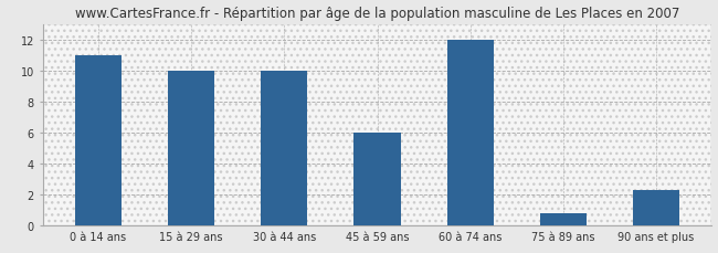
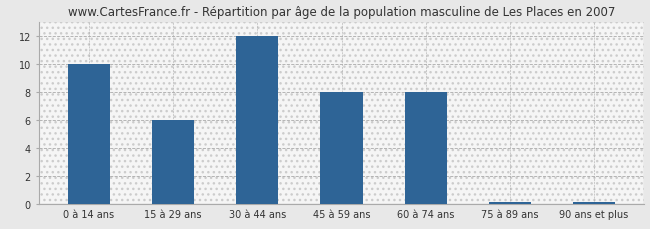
0 à 14 ans: 11.0 -> 10.0
15 à 29 ans: 10.0 -> 6.0
30 à 44 ans: 10.0 -> 12.0
45 à 59 ans: 6.0 -> 8.0
60 à 74 ans: 12.0 -> 8.0
75 à 89 ans: 0.8 -> 0.1
90 ans et plus: 2.3 -> 0.1
